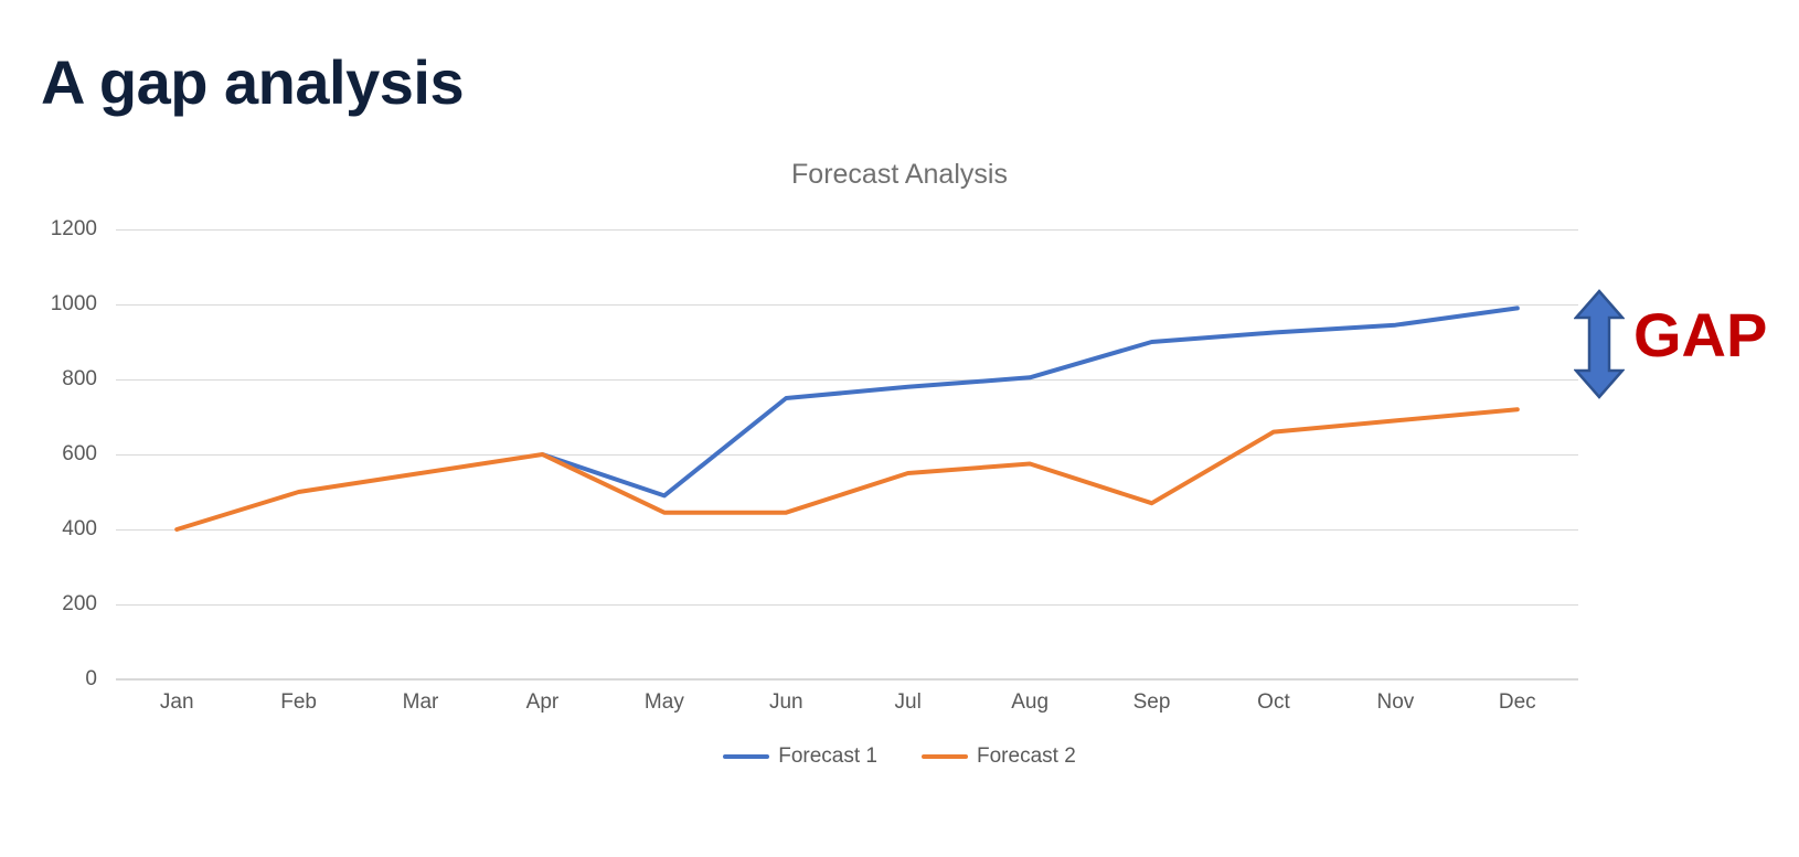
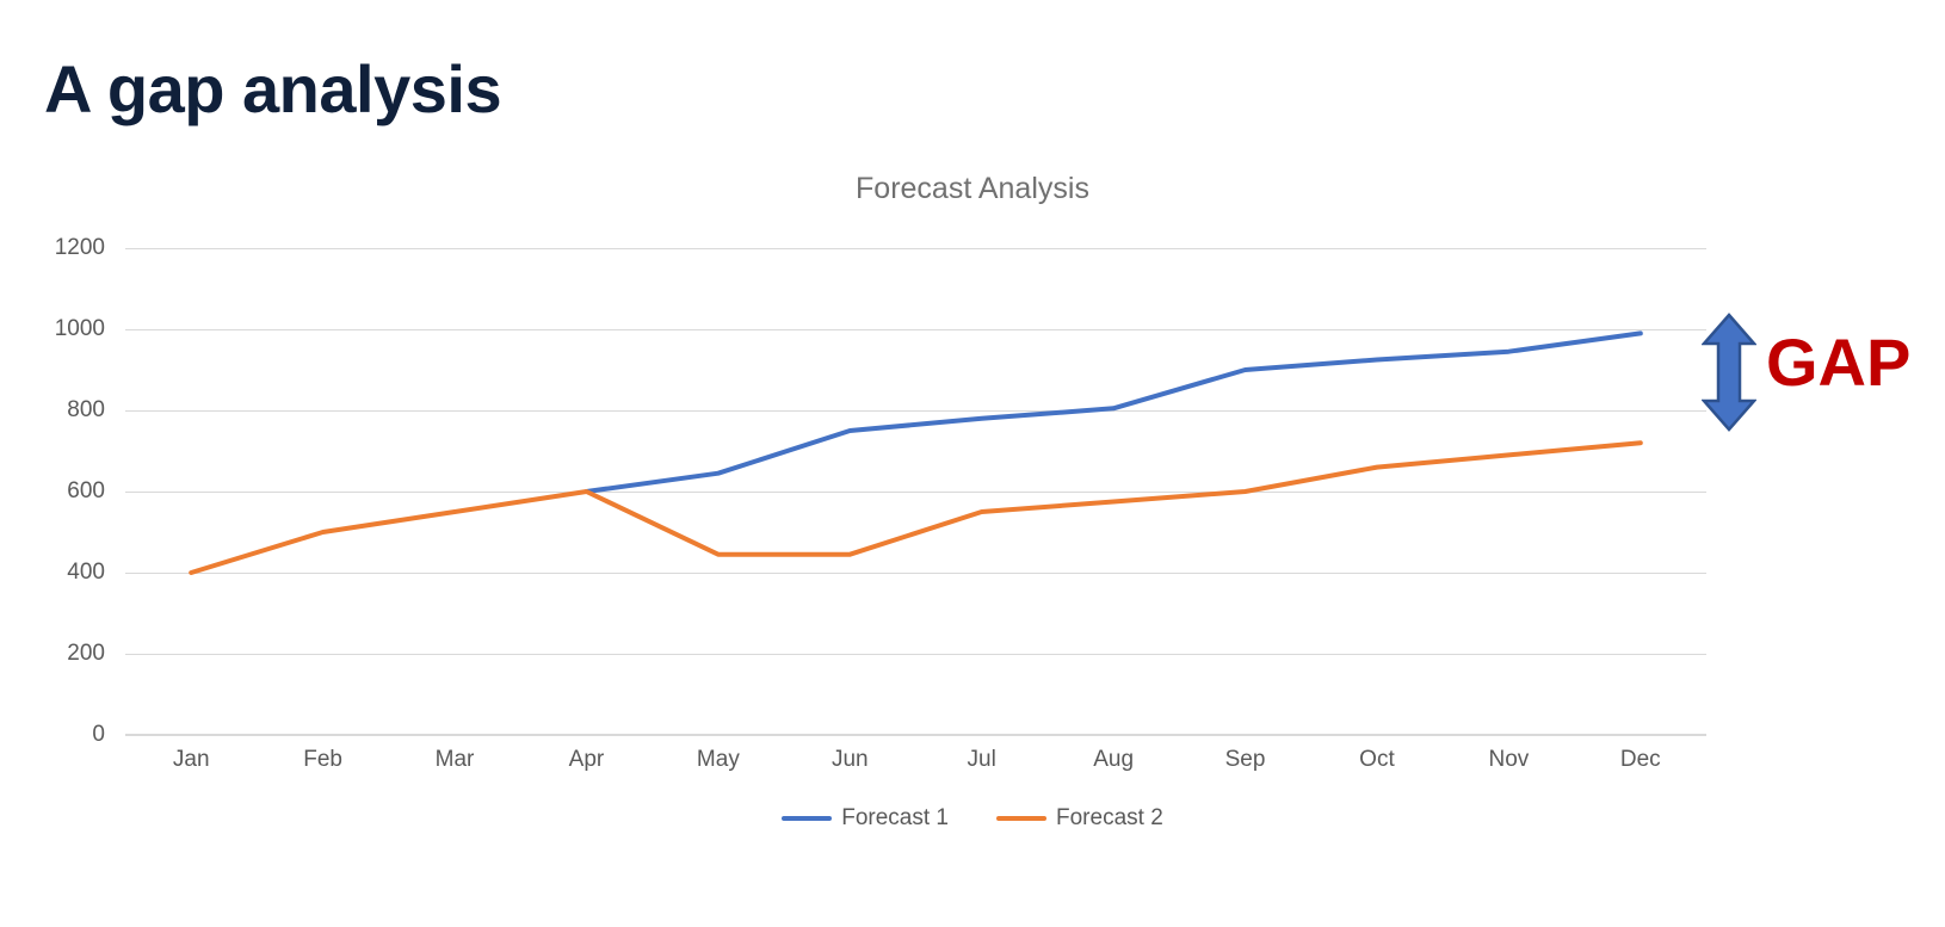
Forecast 1/May: 490 -> 640
Forecast 2/Sep: 470 -> 600
